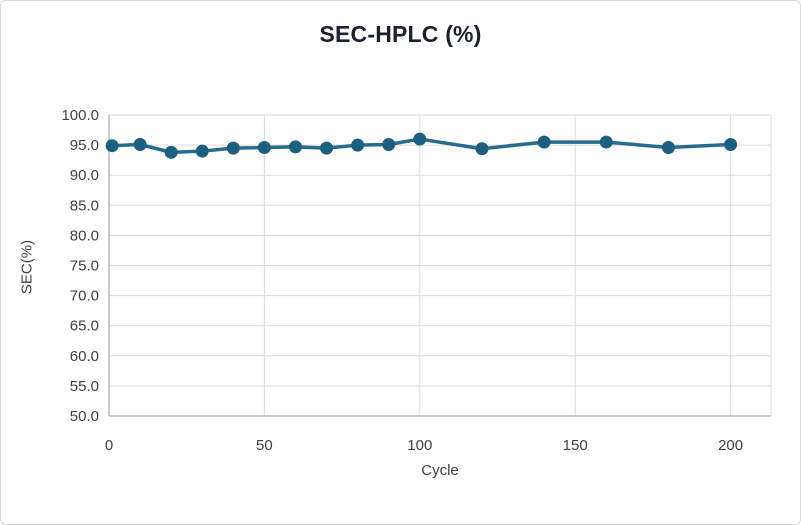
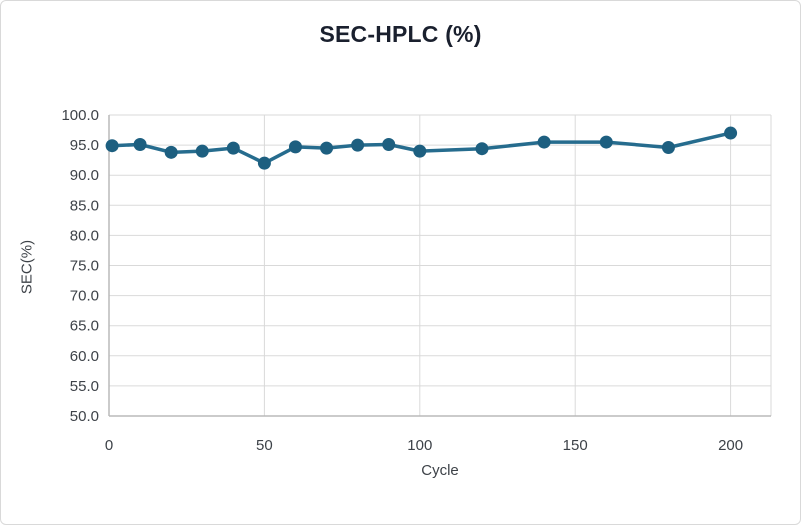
50: 95 -> 92
100: 96 -> 94
200: 95 -> 97
